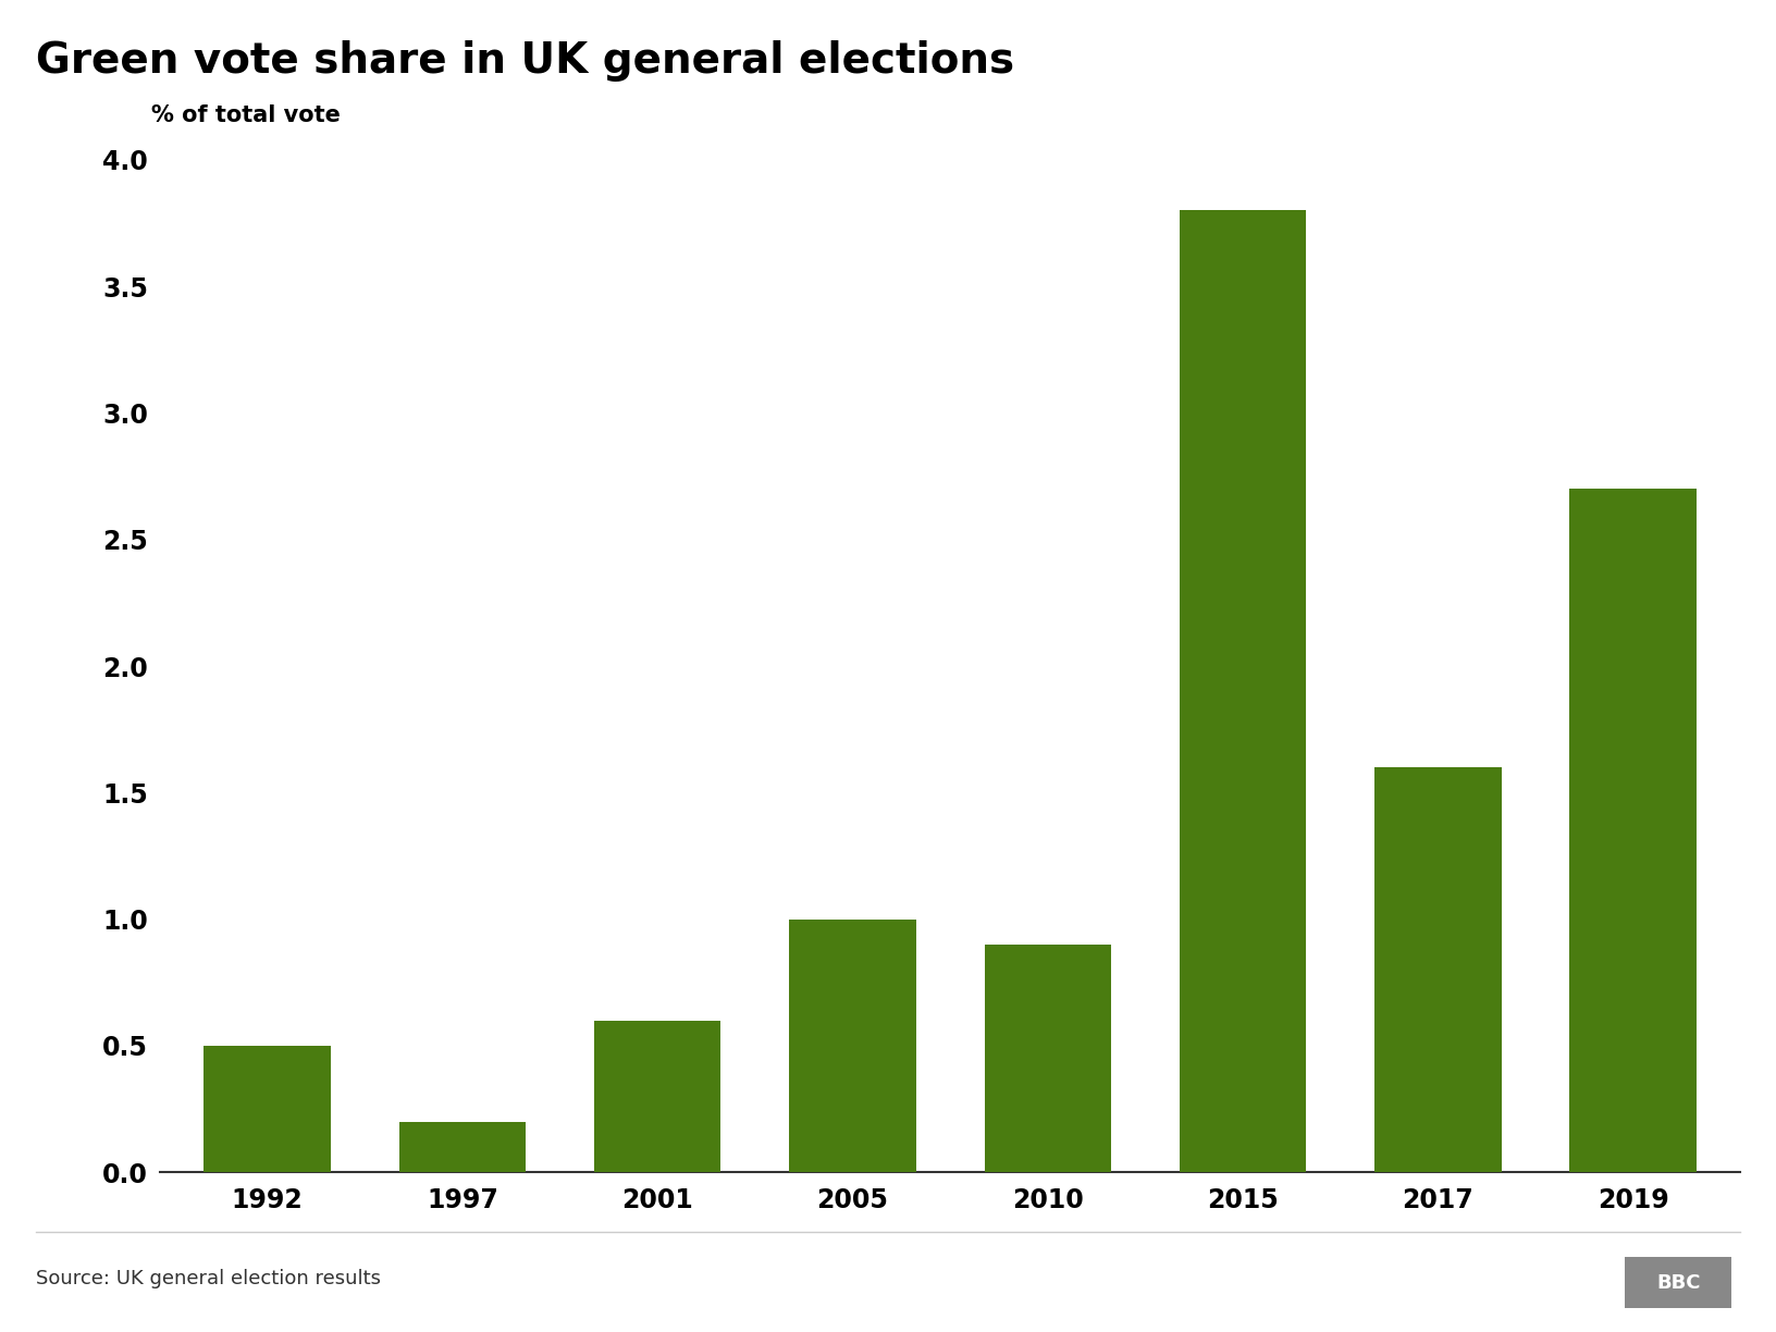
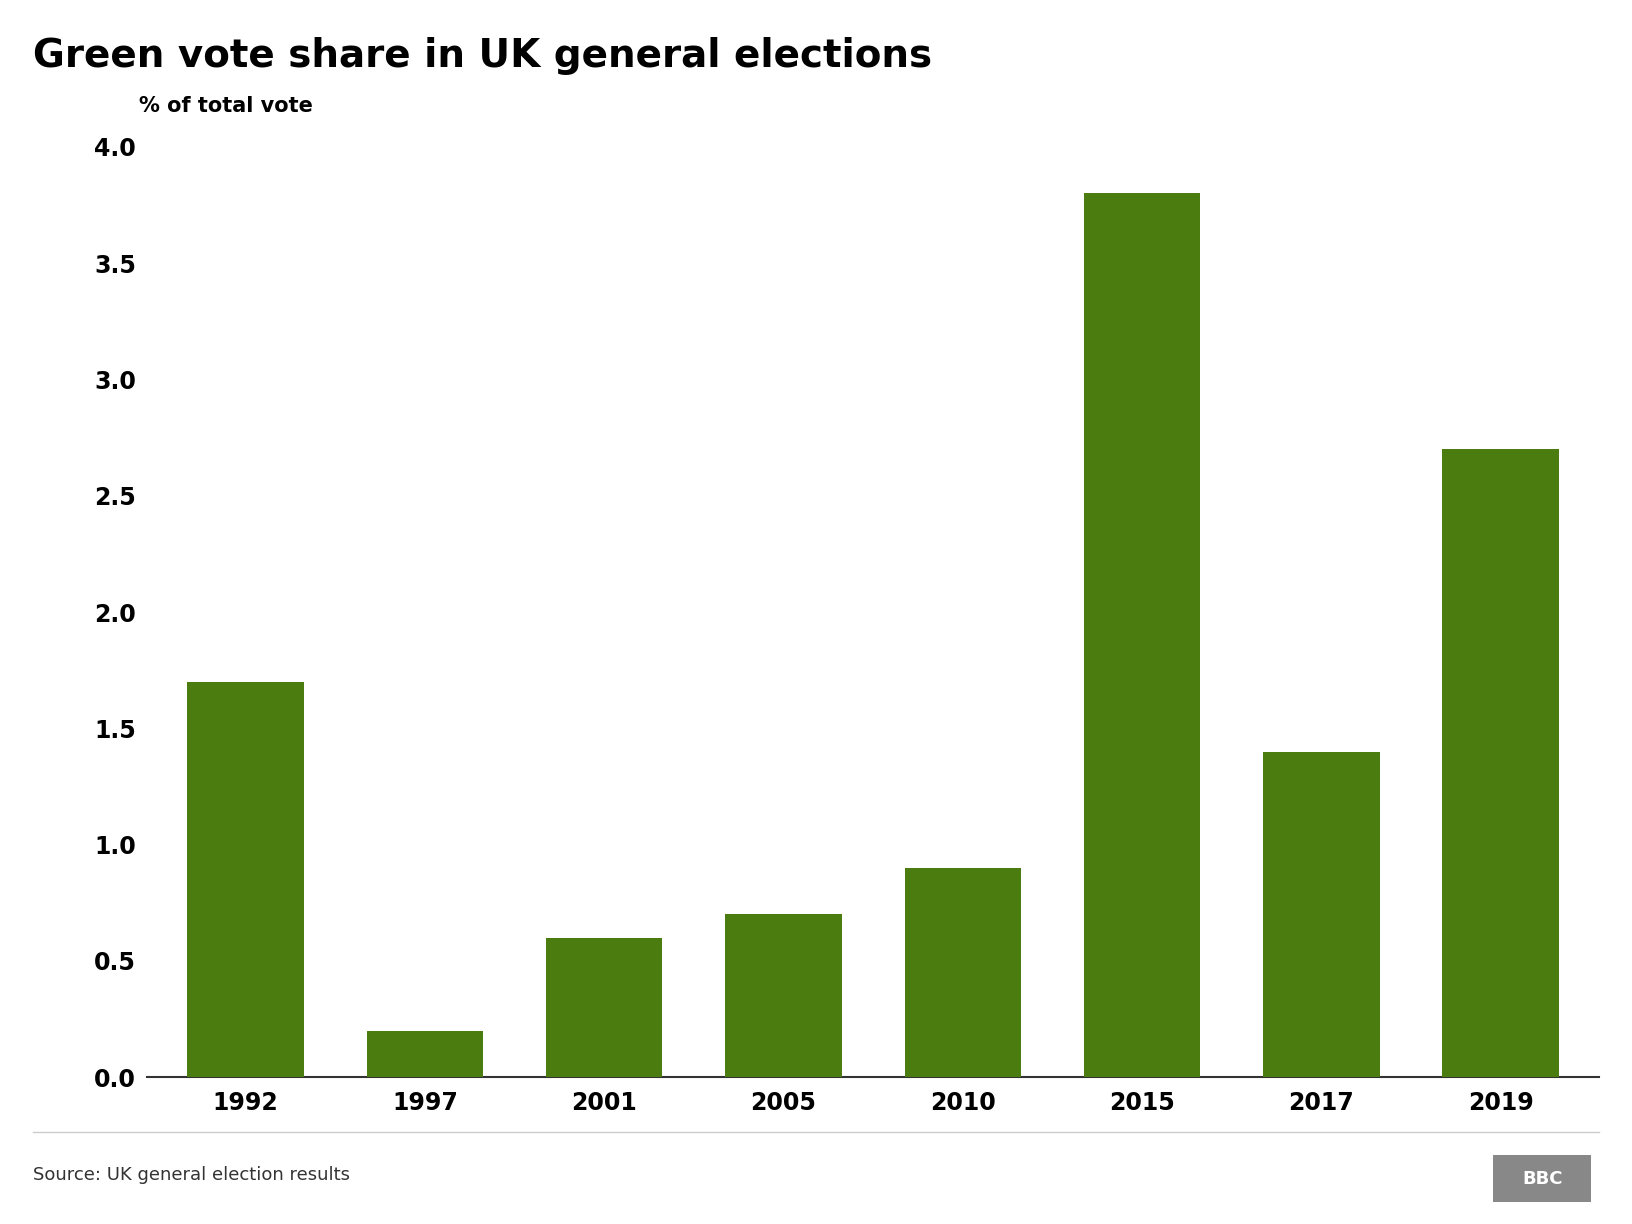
1992: 0.5 -> 1.7
2005: 1.0 -> 0.7
2017: 1.6 -> 1.4
